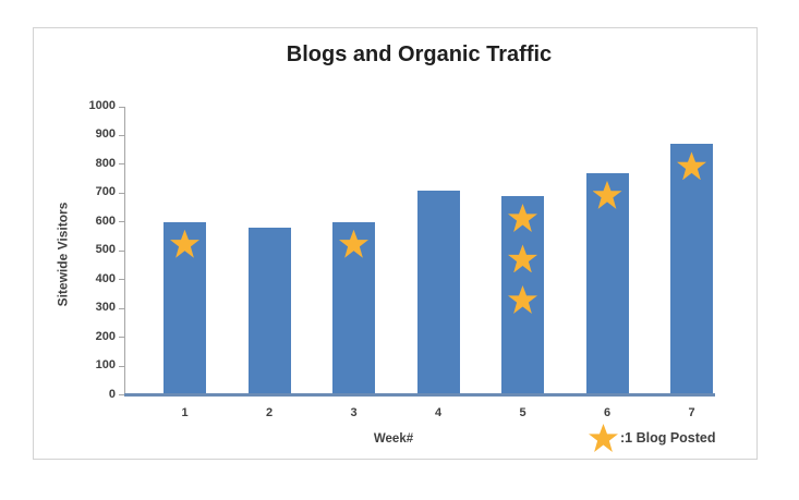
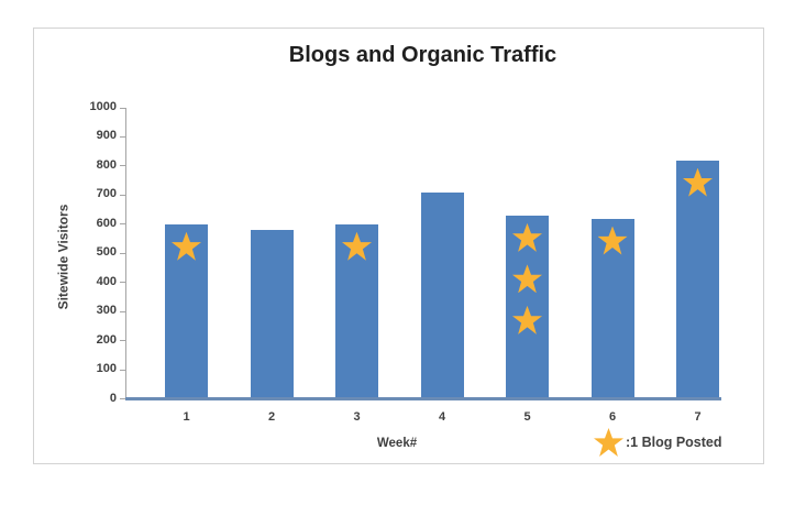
Sitewide Visitors/5: 690 -> 630
Sitewide Visitors/6: 770 -> 620
Sitewide Visitors/7: 870 -> 820
